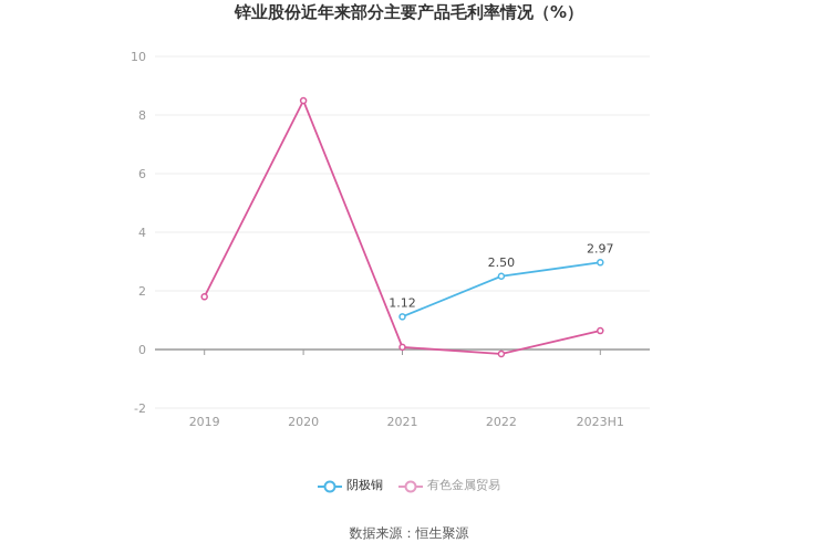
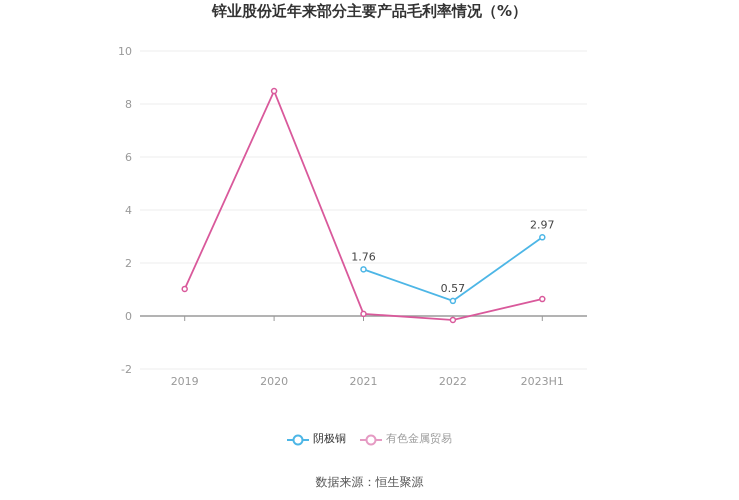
有色金属贸易/2019: 1.8 -> 1.0
阴极铜/2021: 1.12 -> 1.76
阴极铜/2022: 2.50 -> 0.57
